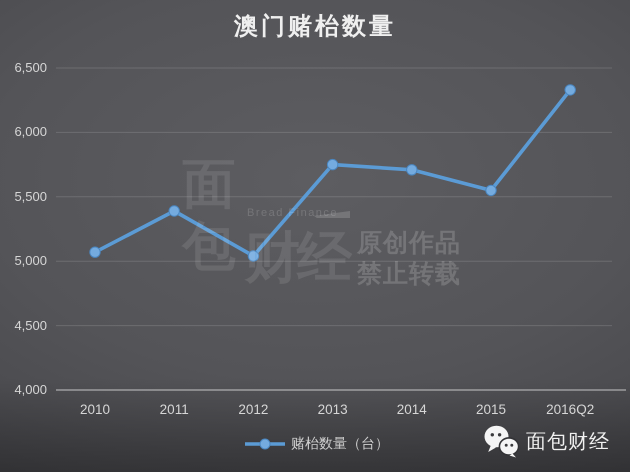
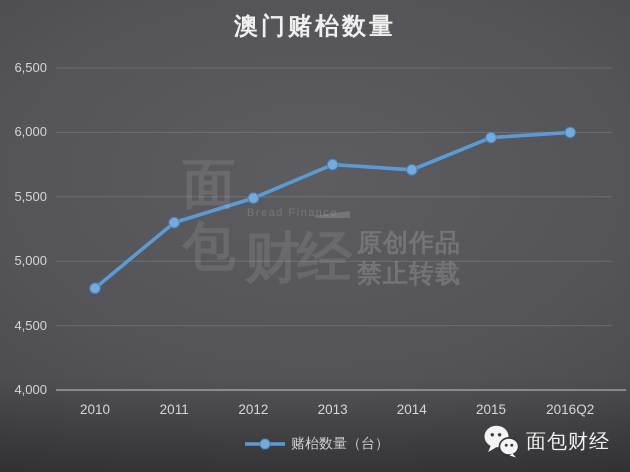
2010: 5070 -> 4790
2011: 5390 -> 5300
2012: 5040 -> 5490
2015: 5550 -> 5960
2016Q2: 6330 -> 6000
